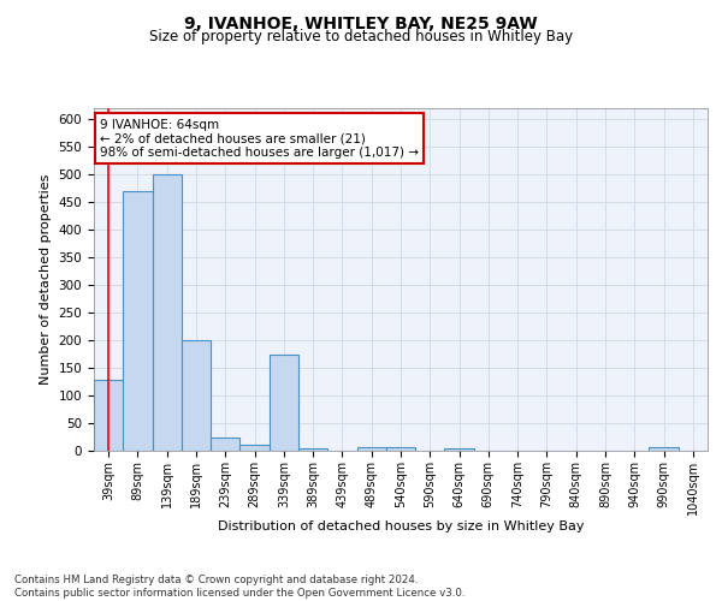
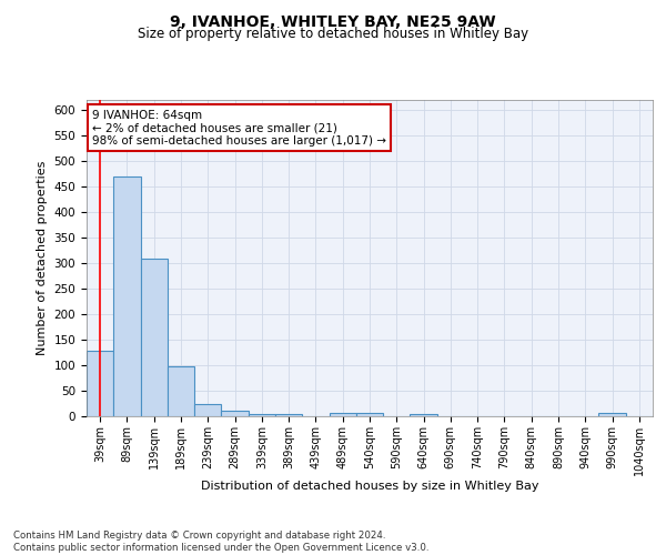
139sqm: 500 -> 310
189sqm: 200 -> 97
339sqm: 175 -> 5
